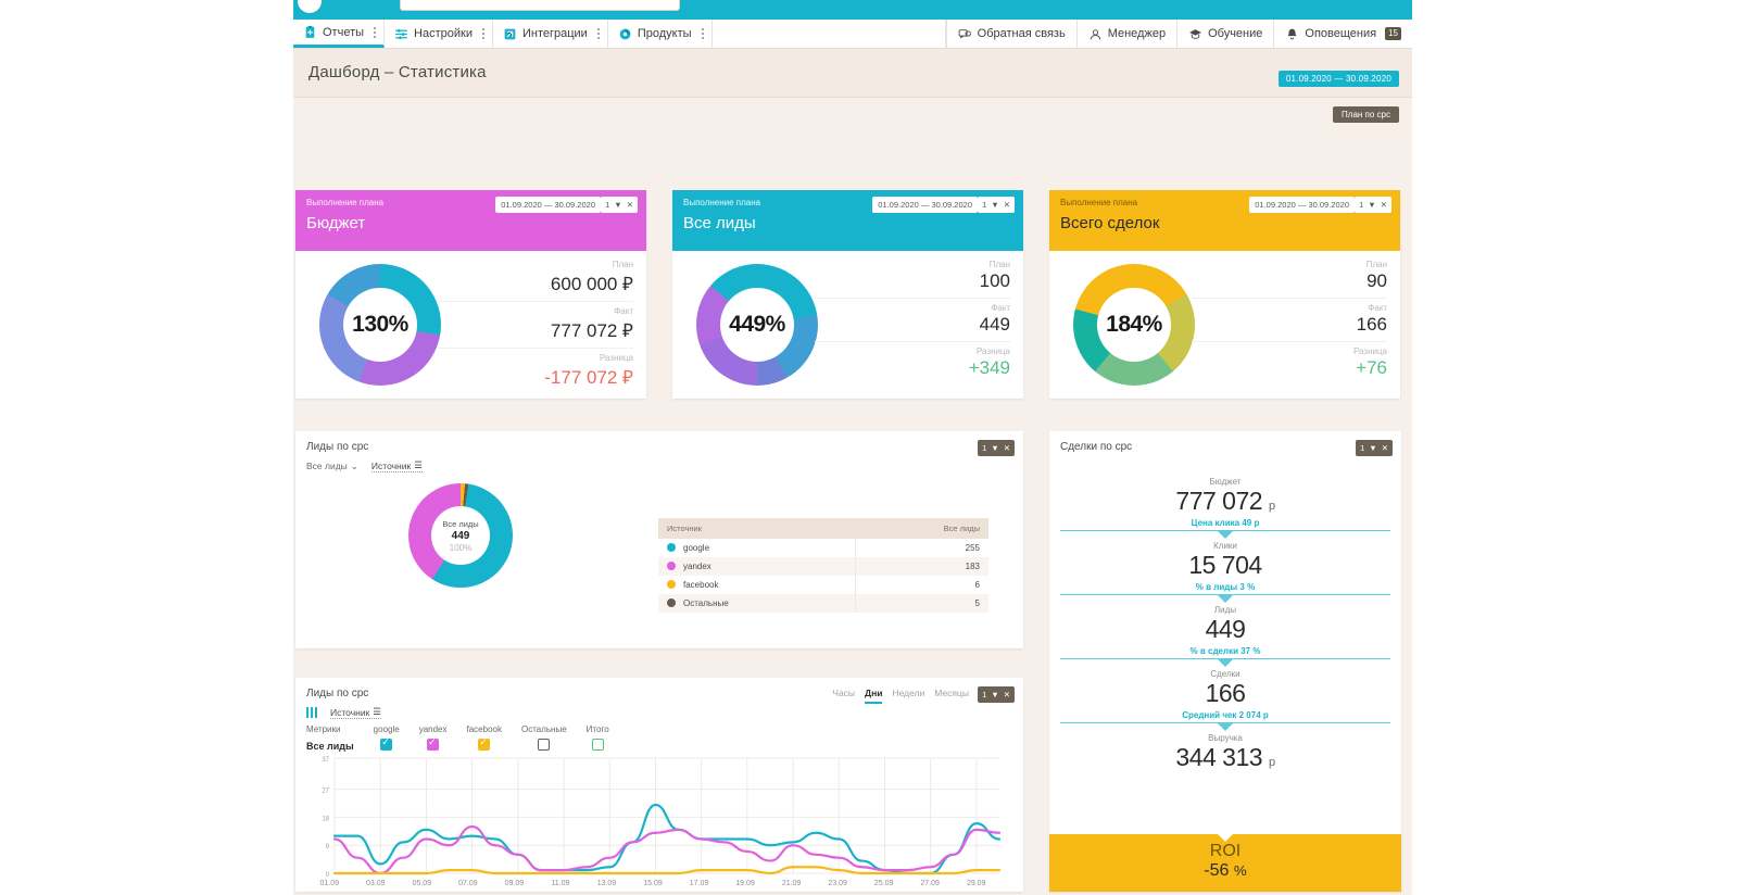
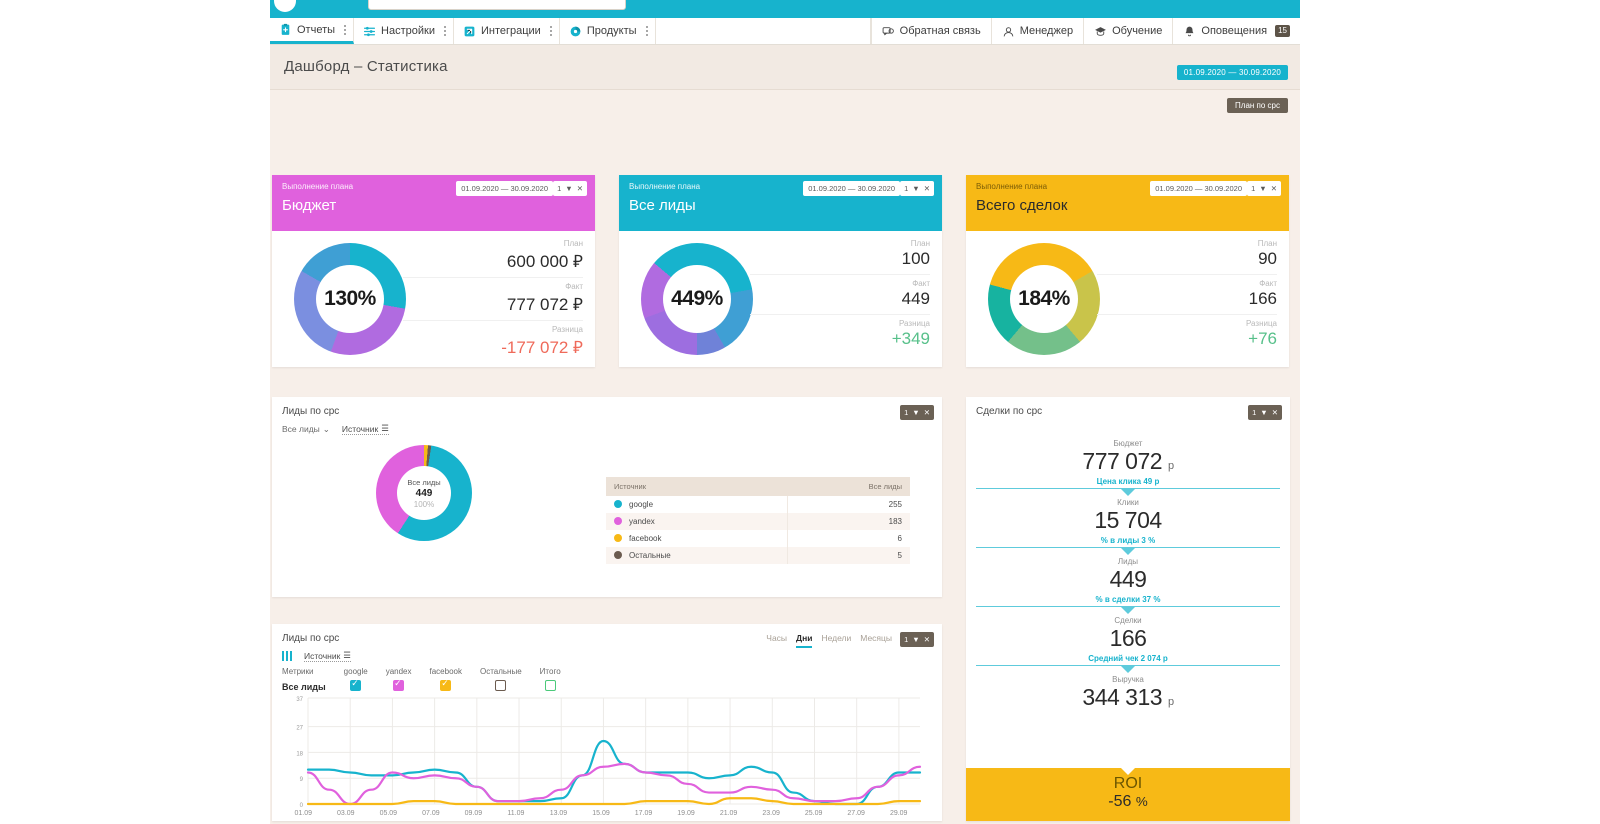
google/03.09: 3 -> 11
google/05.09: 14 -> 10
yandex/07.09: 15 -> 10
yandex/21.09: 9 -> 4
google/29.09: 16 -> 11
yandex/29.09: 14 -> 10
